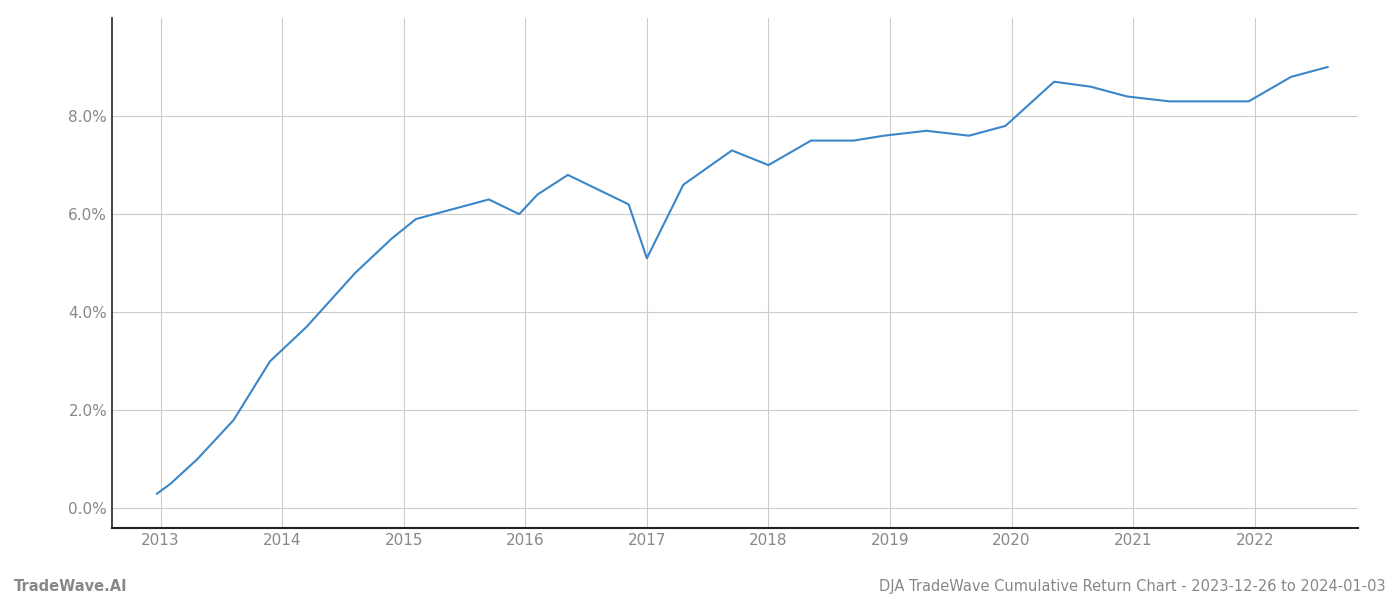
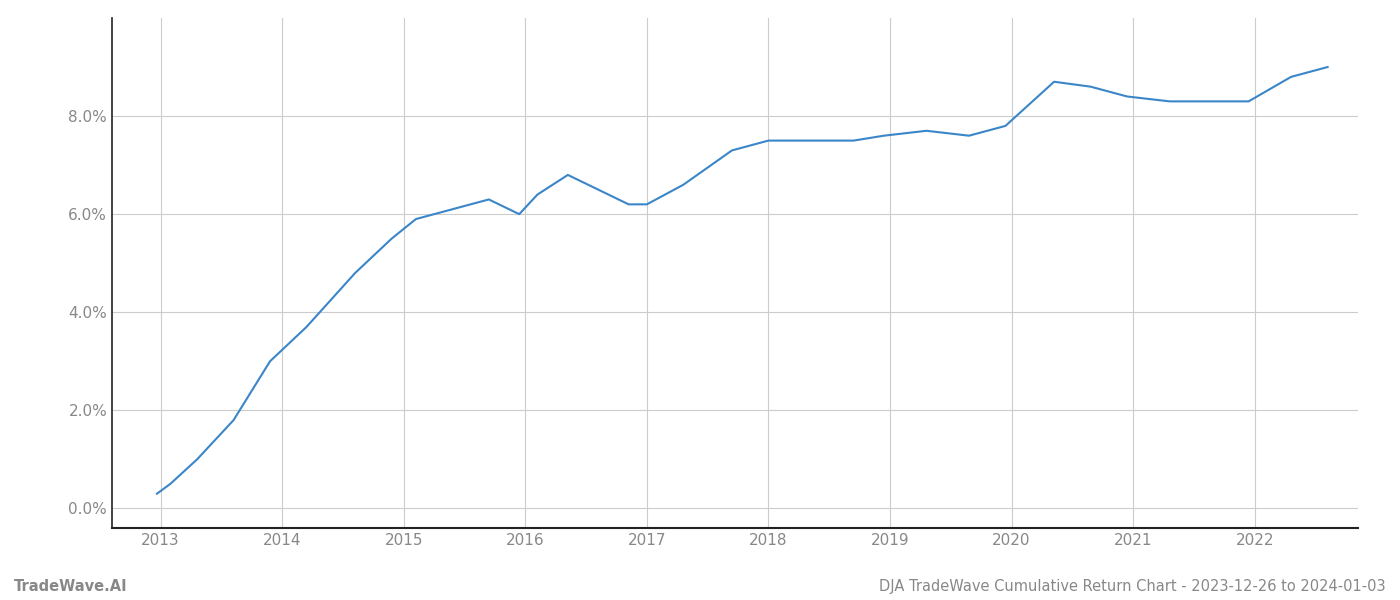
2017: 5.1% -> 6.2%
2018: 7.0% -> 7.5%
